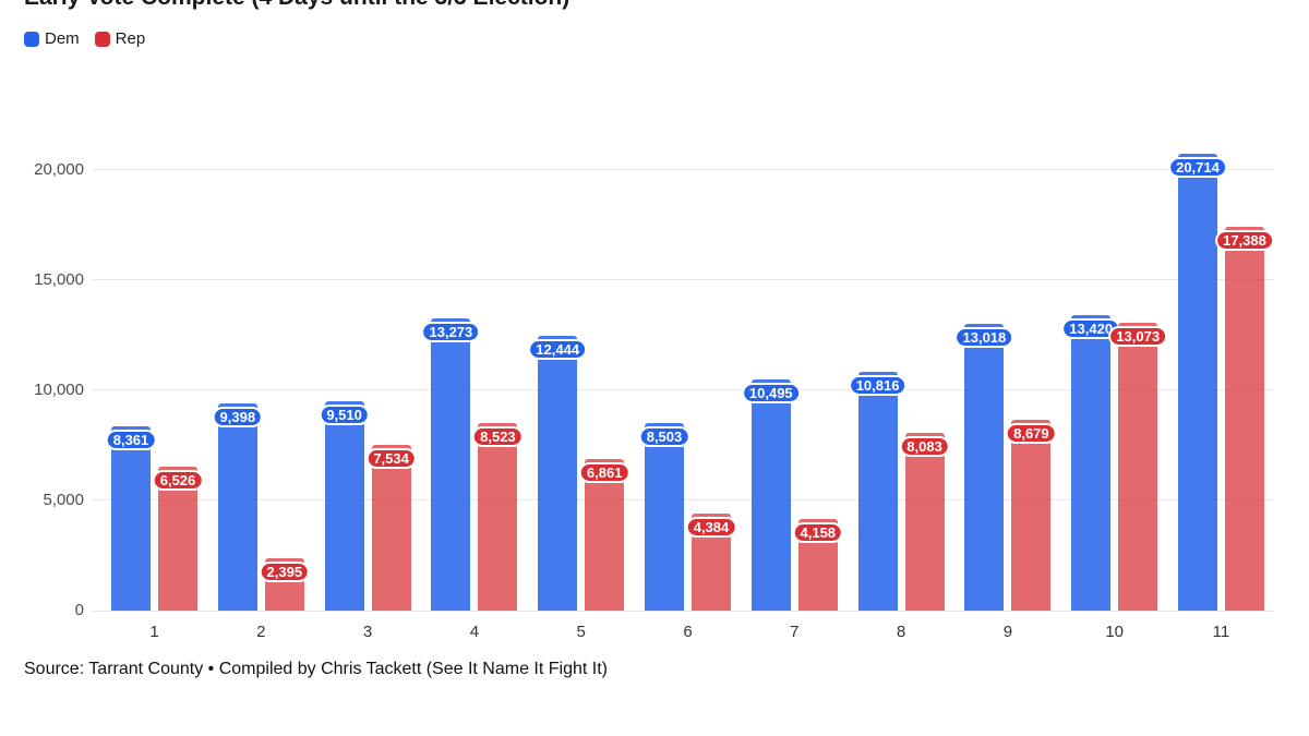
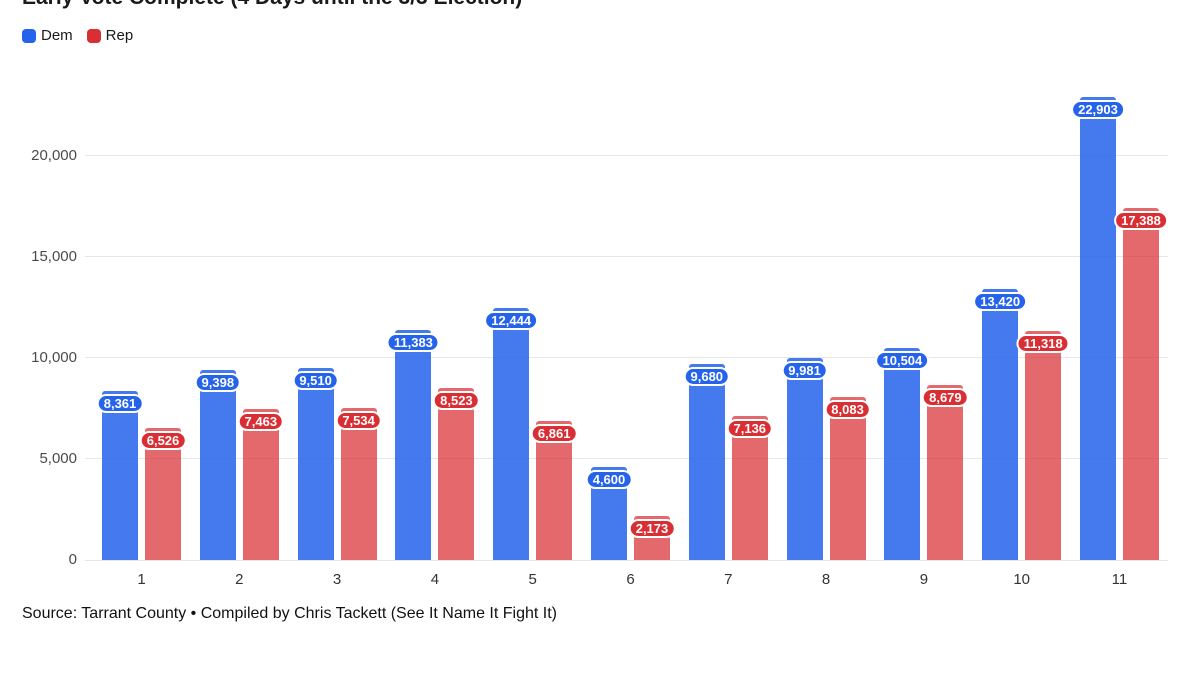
Rep/2: 2,395 -> 7,463
Dem/4: 13,273 -> 11,383
Dem/6: 8,503 -> 4,600
Rep/6: 4,384 -> 2,173
Dem/7: 10,495 -> 9,680
Rep/7: 4,158 -> 7,136
Dem/8: 10,816 -> 9,981
Dem/9: 13,018 -> 10,504
Rep/10: 13,073 -> 11,318
Dem/11: 20,714 -> 22,903
